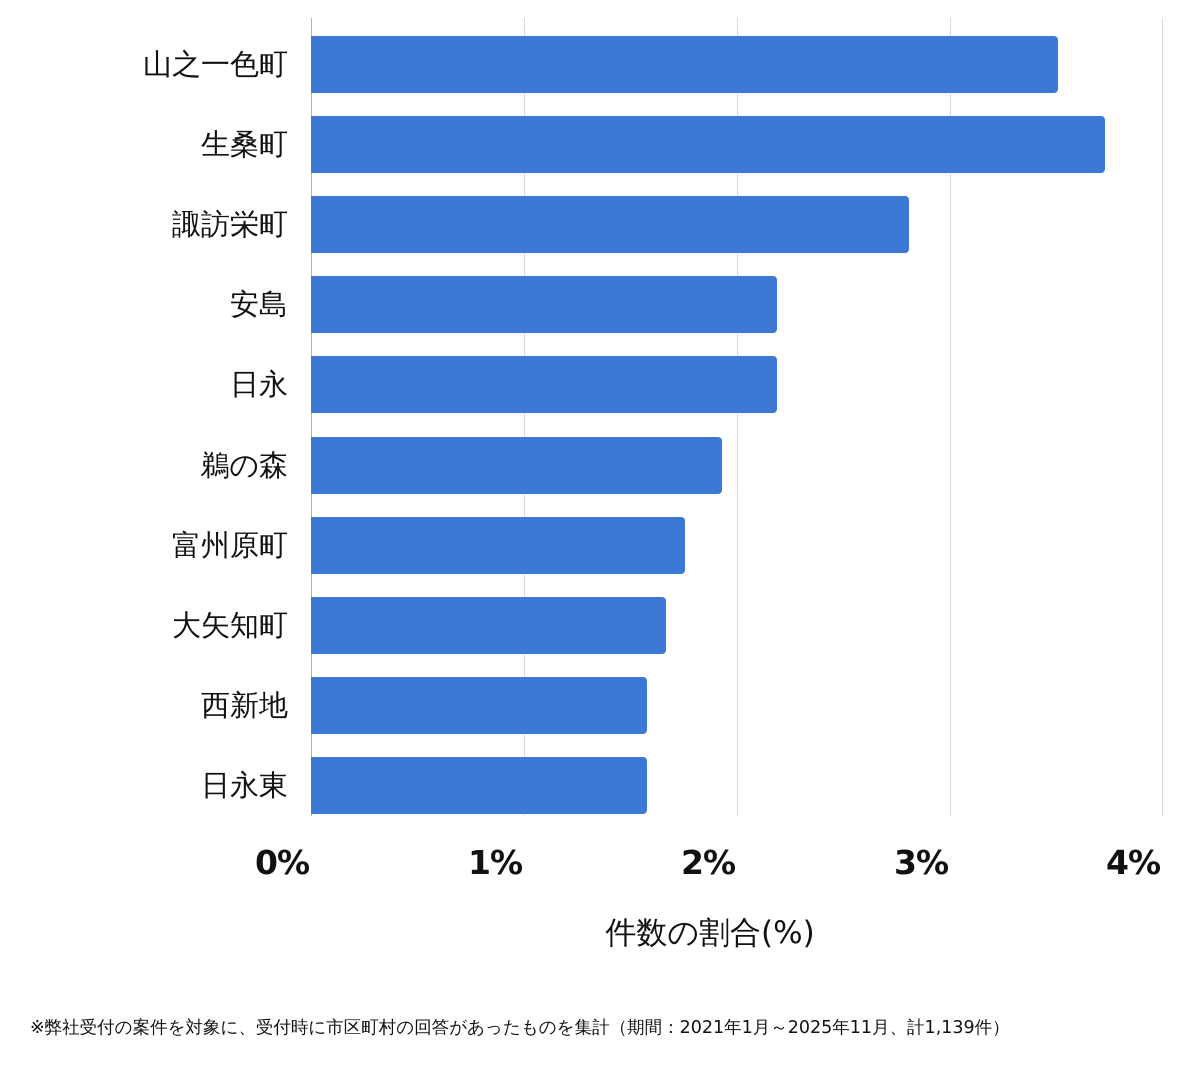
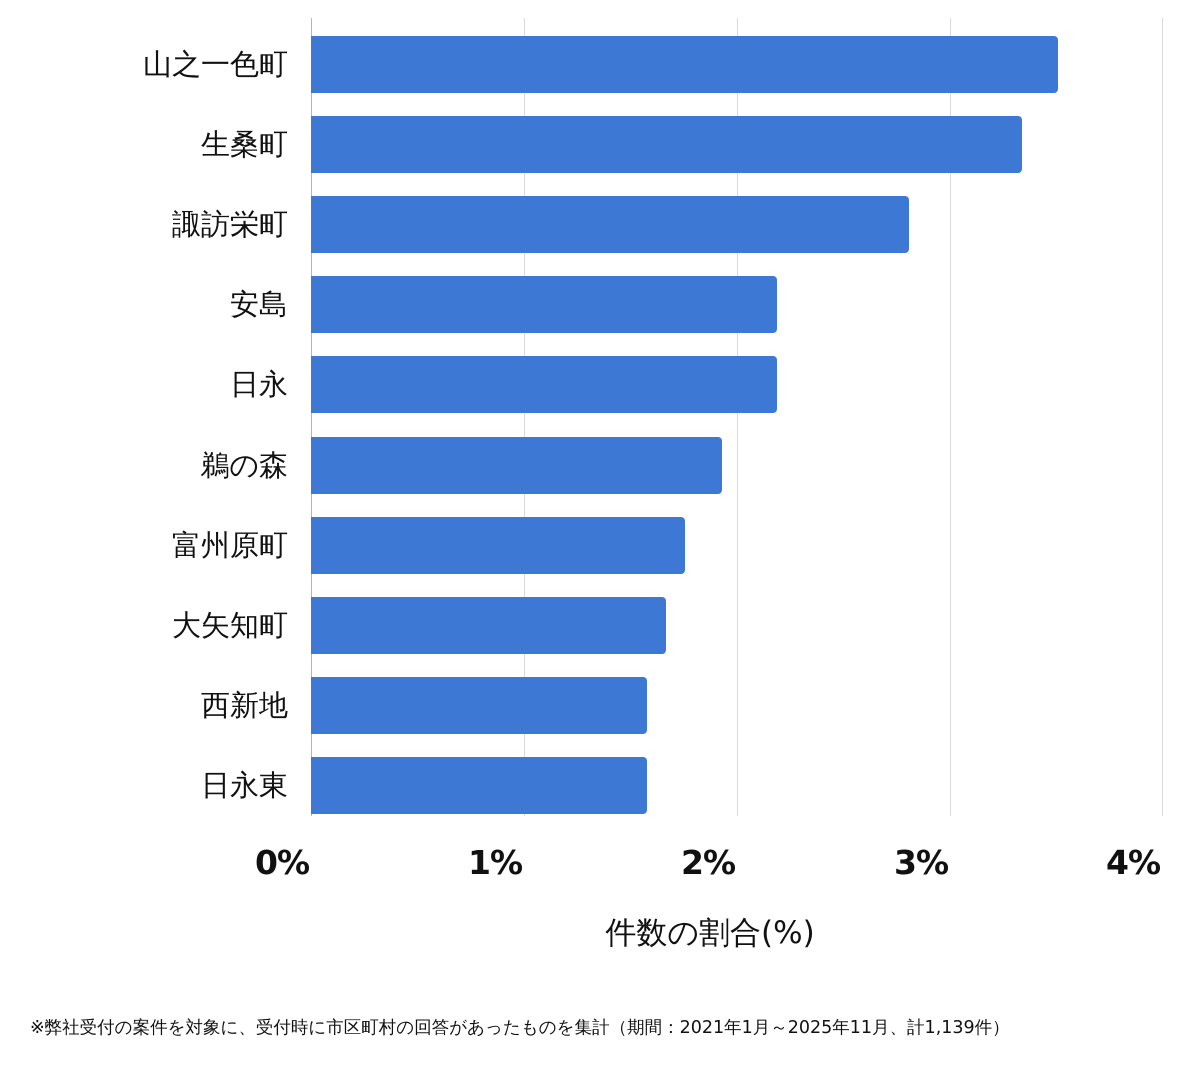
生桑町: 3.73% -> 3.34%
